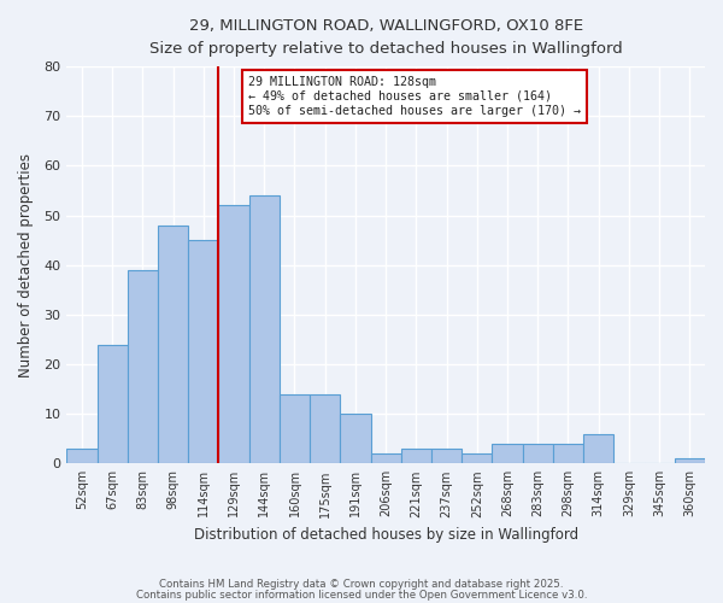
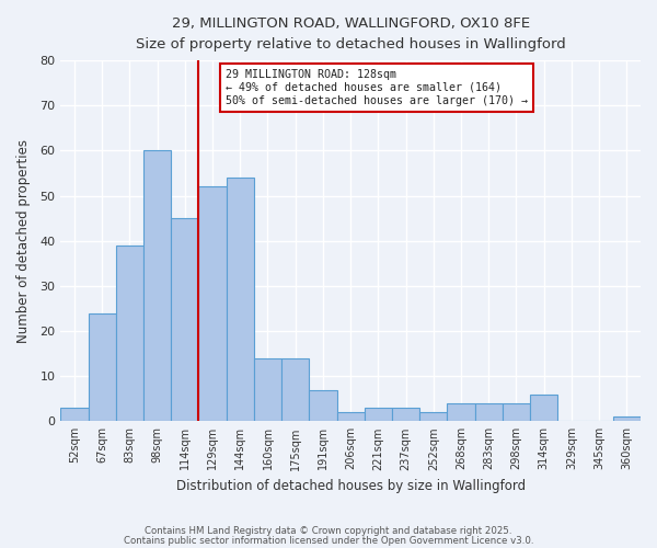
98sqm: 48 -> 60
191sqm: 10 -> 7
